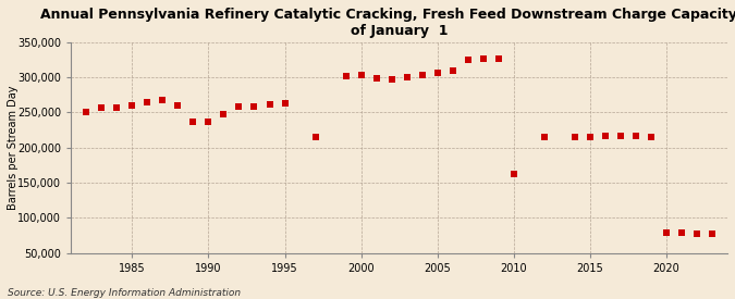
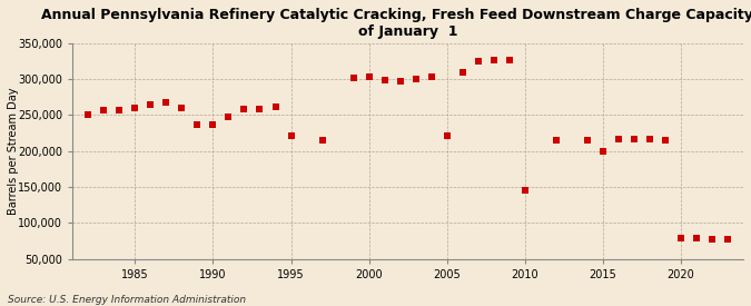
1995: 263,000 -> 222,000
2005: 307,000 -> 222,000
2010: 162,000 -> 146,000
2015: 215,000 -> 200,000
